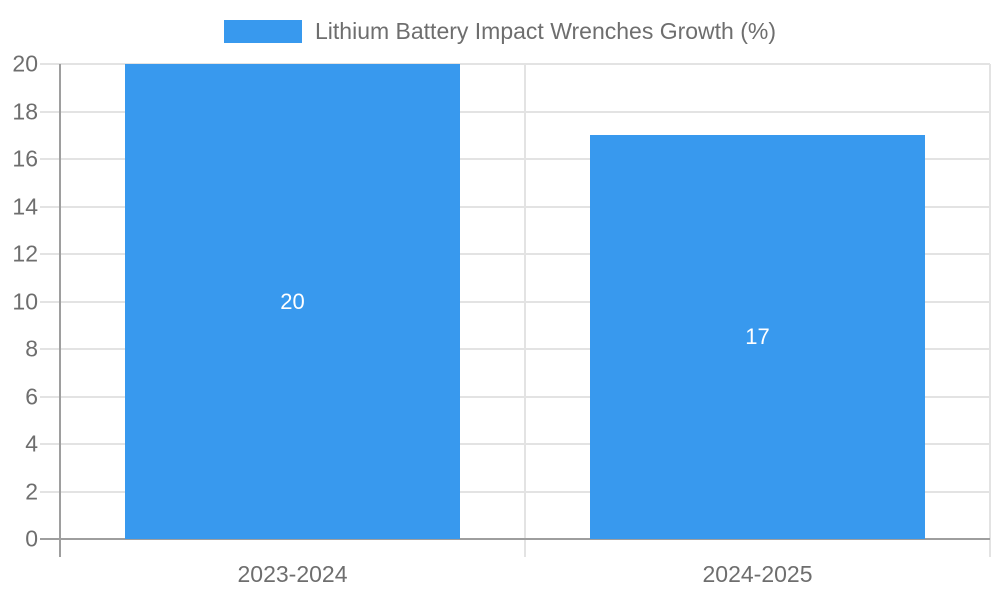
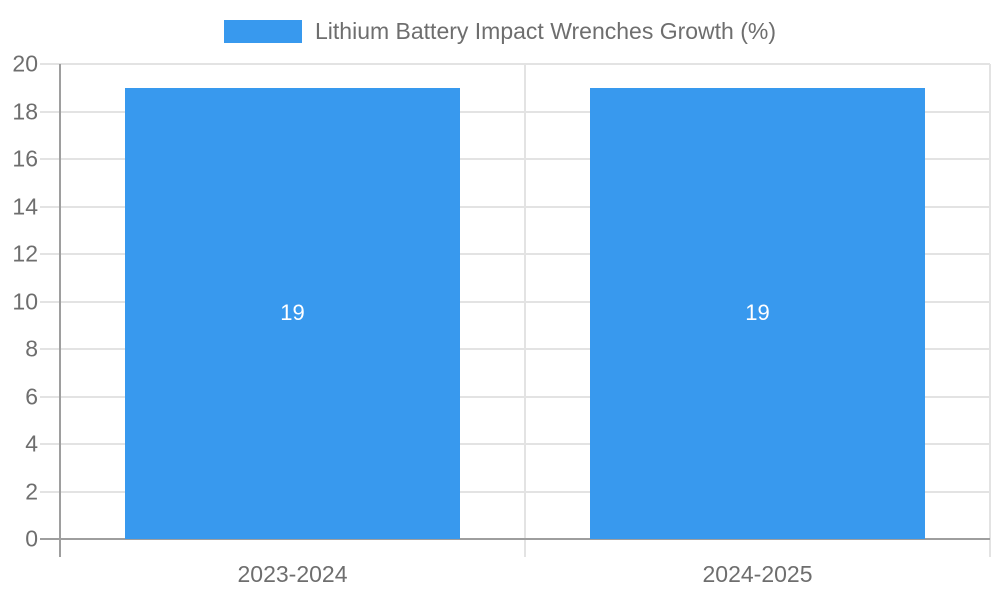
2023-2024: 20 -> 19
2024-2025: 17 -> 19
